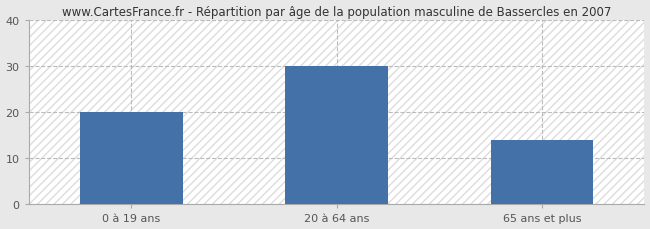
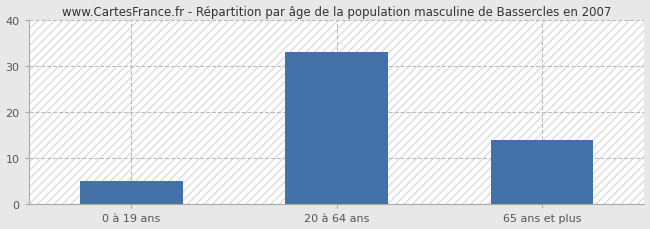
0 à 19 ans: 20 -> 5
20 à 64 ans: 30 -> 33
